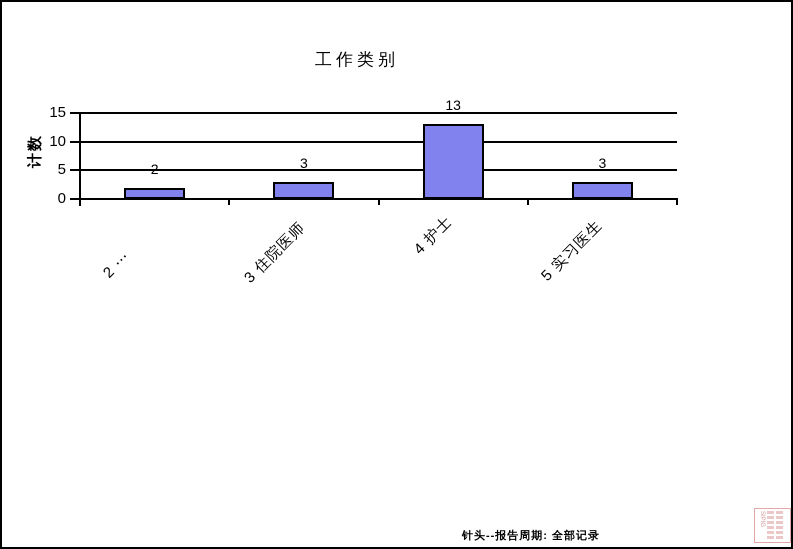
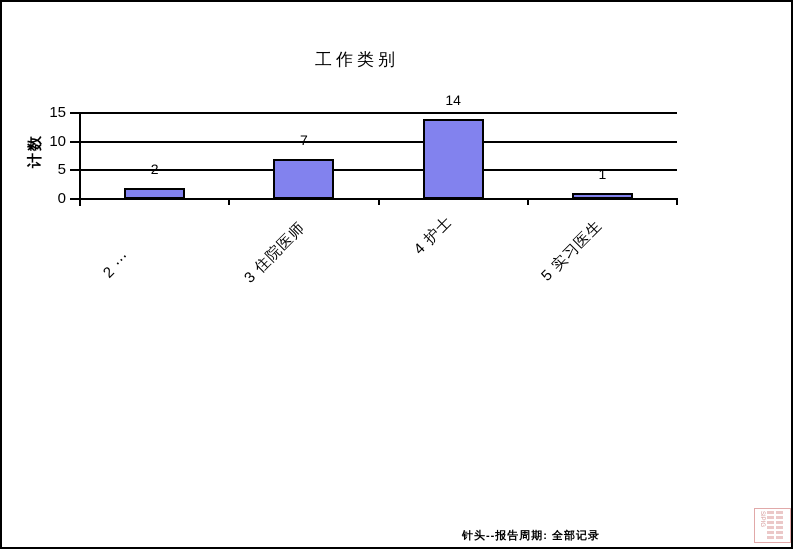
3 住院医师: 3 -> 7
4 护士: 13 -> 14
5 实习医生: 3 -> 1
